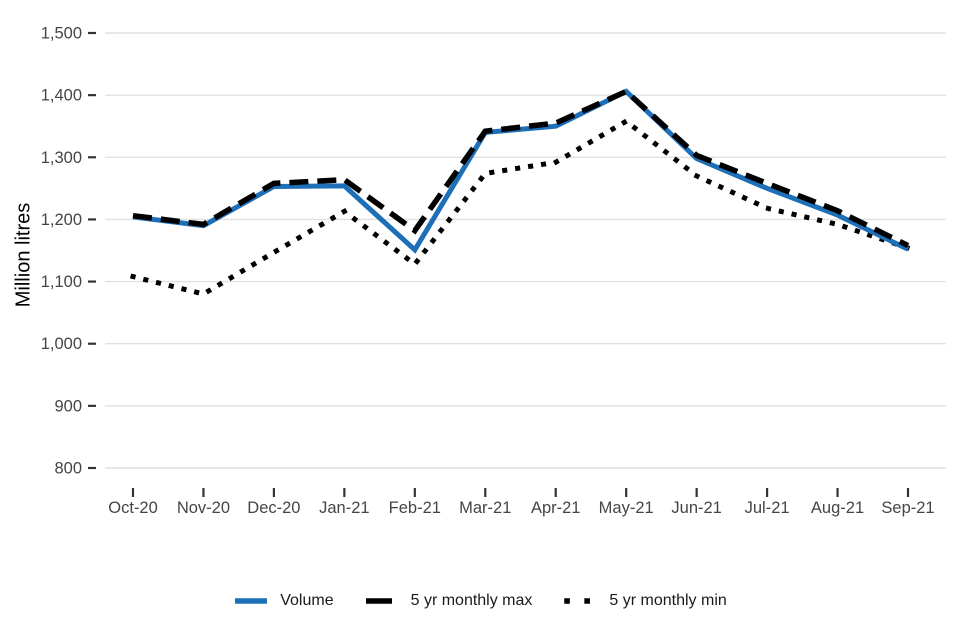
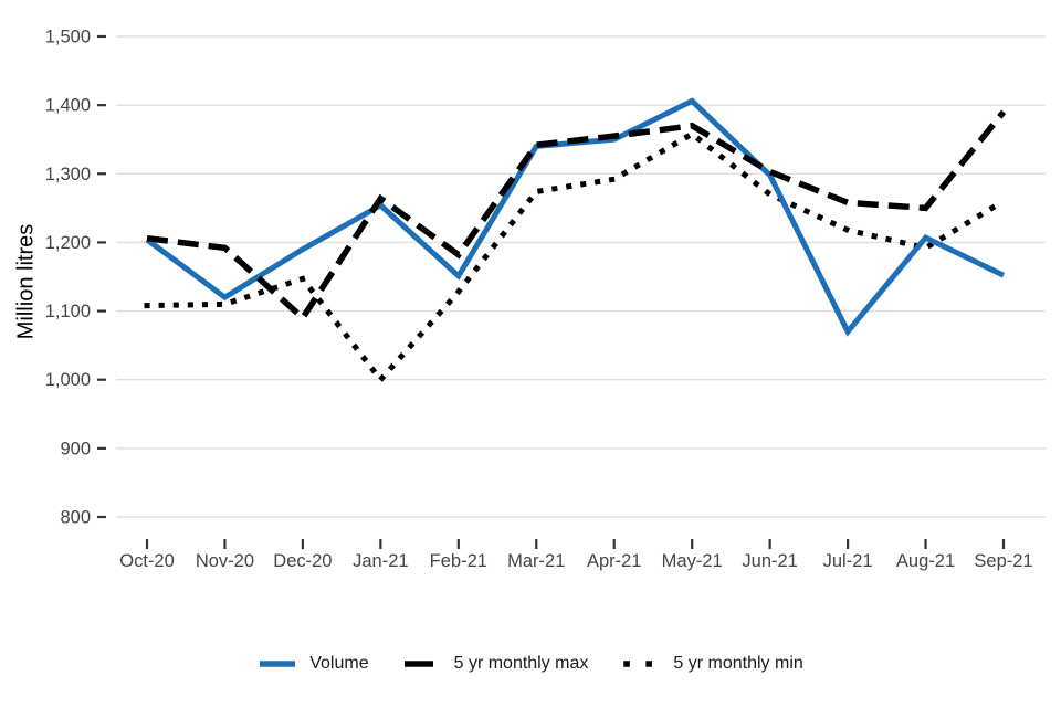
Volume/Nov-20: 1190 -> 1120
5 yr monthly min/Nov-20: 1080 -> 1110
Volume/Dec-20: 1250 -> 1190
5 yr monthly max/Dec-20: 1260 -> 1090
5 yr monthly min/Jan-21: 1210 -> 1000
5 yr monthly max/May-21: 1410 -> 1370
Volume/Jul-21: 1250 -> 1070
5 yr monthly max/Aug-21: 1210 -> 1250
5 yr monthly max/Sep-21: 1160 -> 1390
5 yr monthly min/Sep-21: 1150 -> 1260
